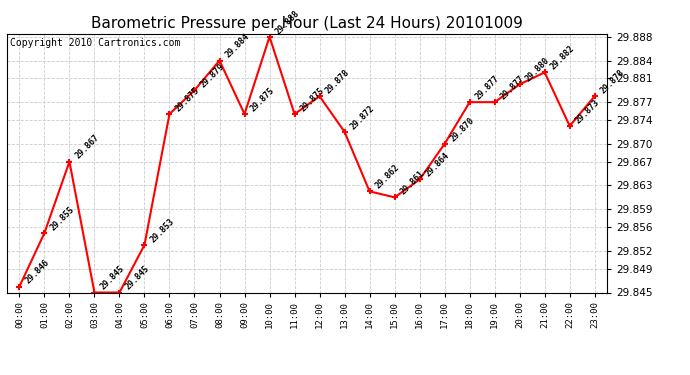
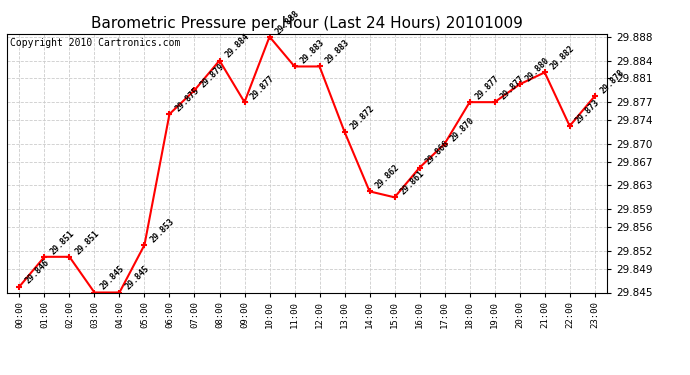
01:00: 29.855 -> 29.851
02:00: 29.867 -> 29.851
09:00: 29.875 -> 29.877
11:00: 29.875 -> 29.883
12:00: 29.878 -> 29.883
16:00: 29.864 -> 29.866
